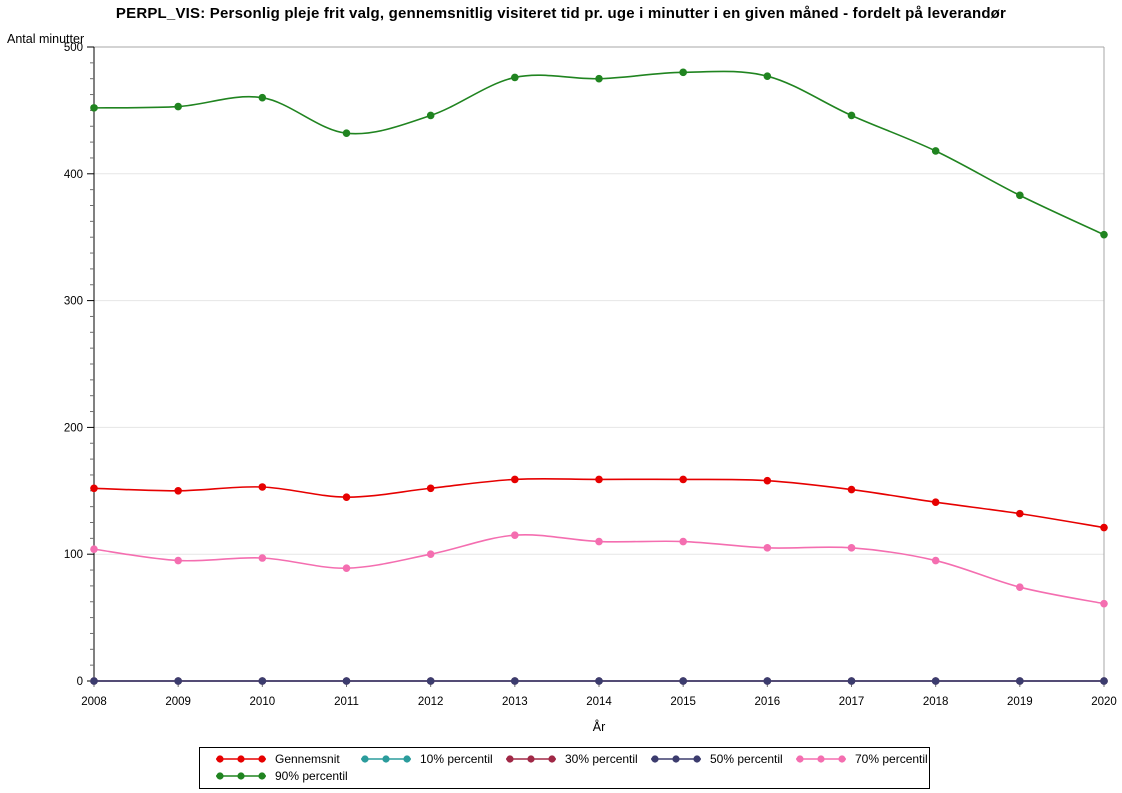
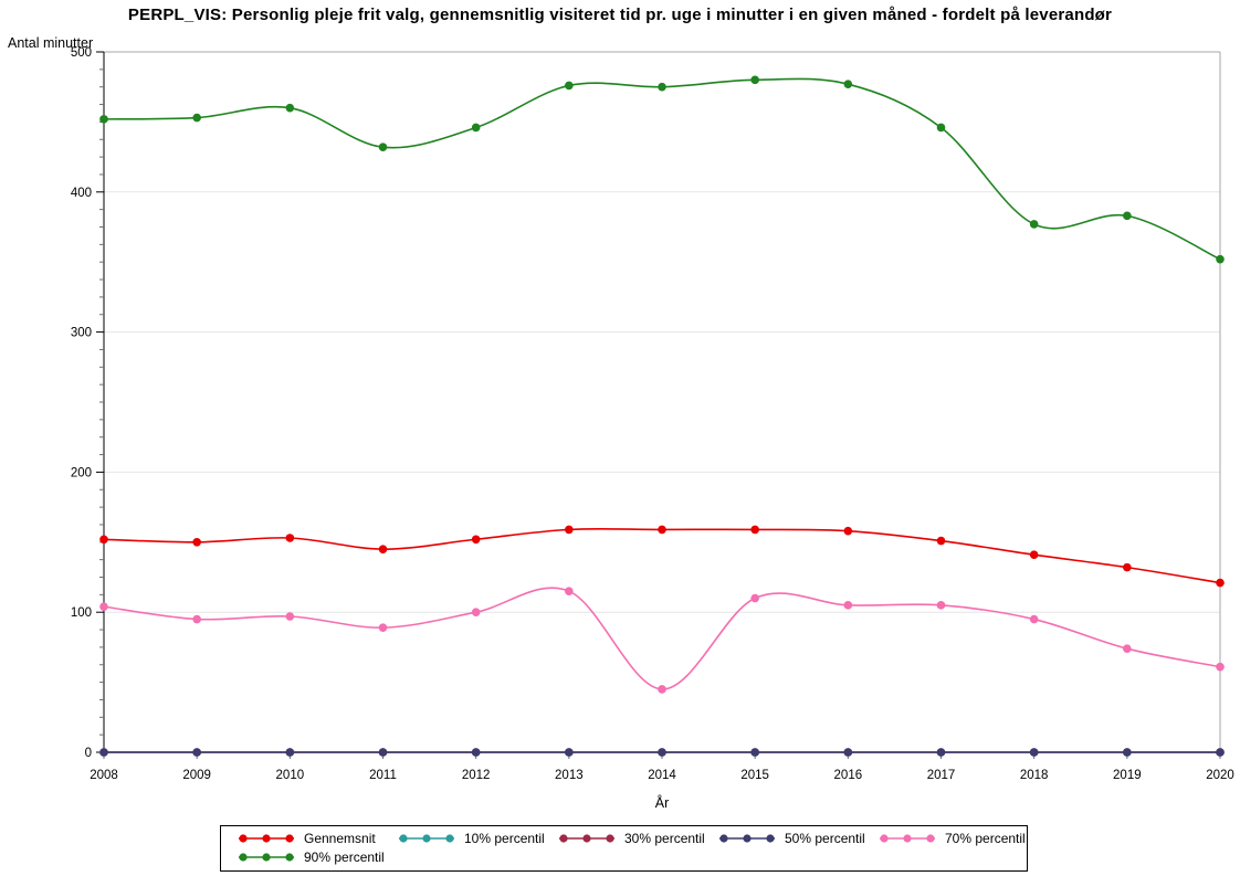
70% percentil/2014: 110 -> 45
90% percentil/2018: 418 -> 377
